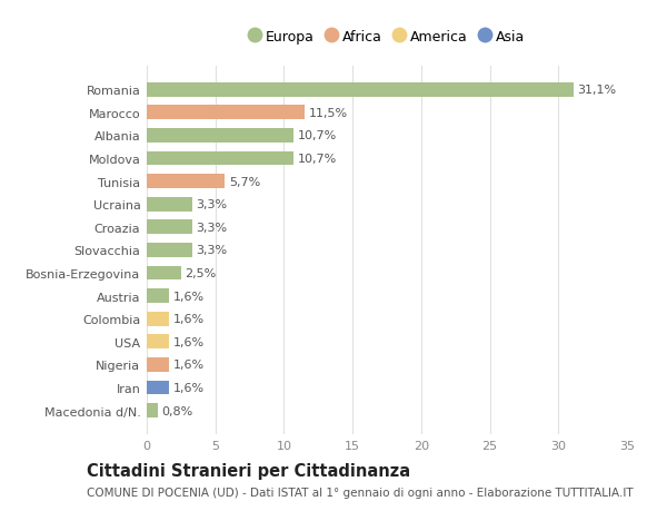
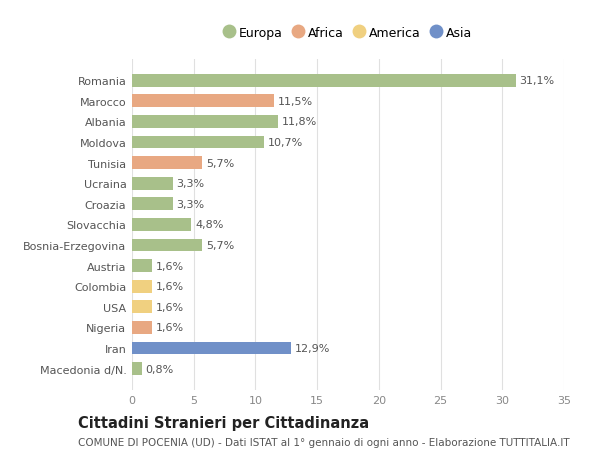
Albania: 10,7% -> 11,8%
Slovacchia: 3,3% -> 4,8%
Bosnia-Erzegovina: 2,5% -> 5,7%
Iran: 1,6% -> 12,9%
